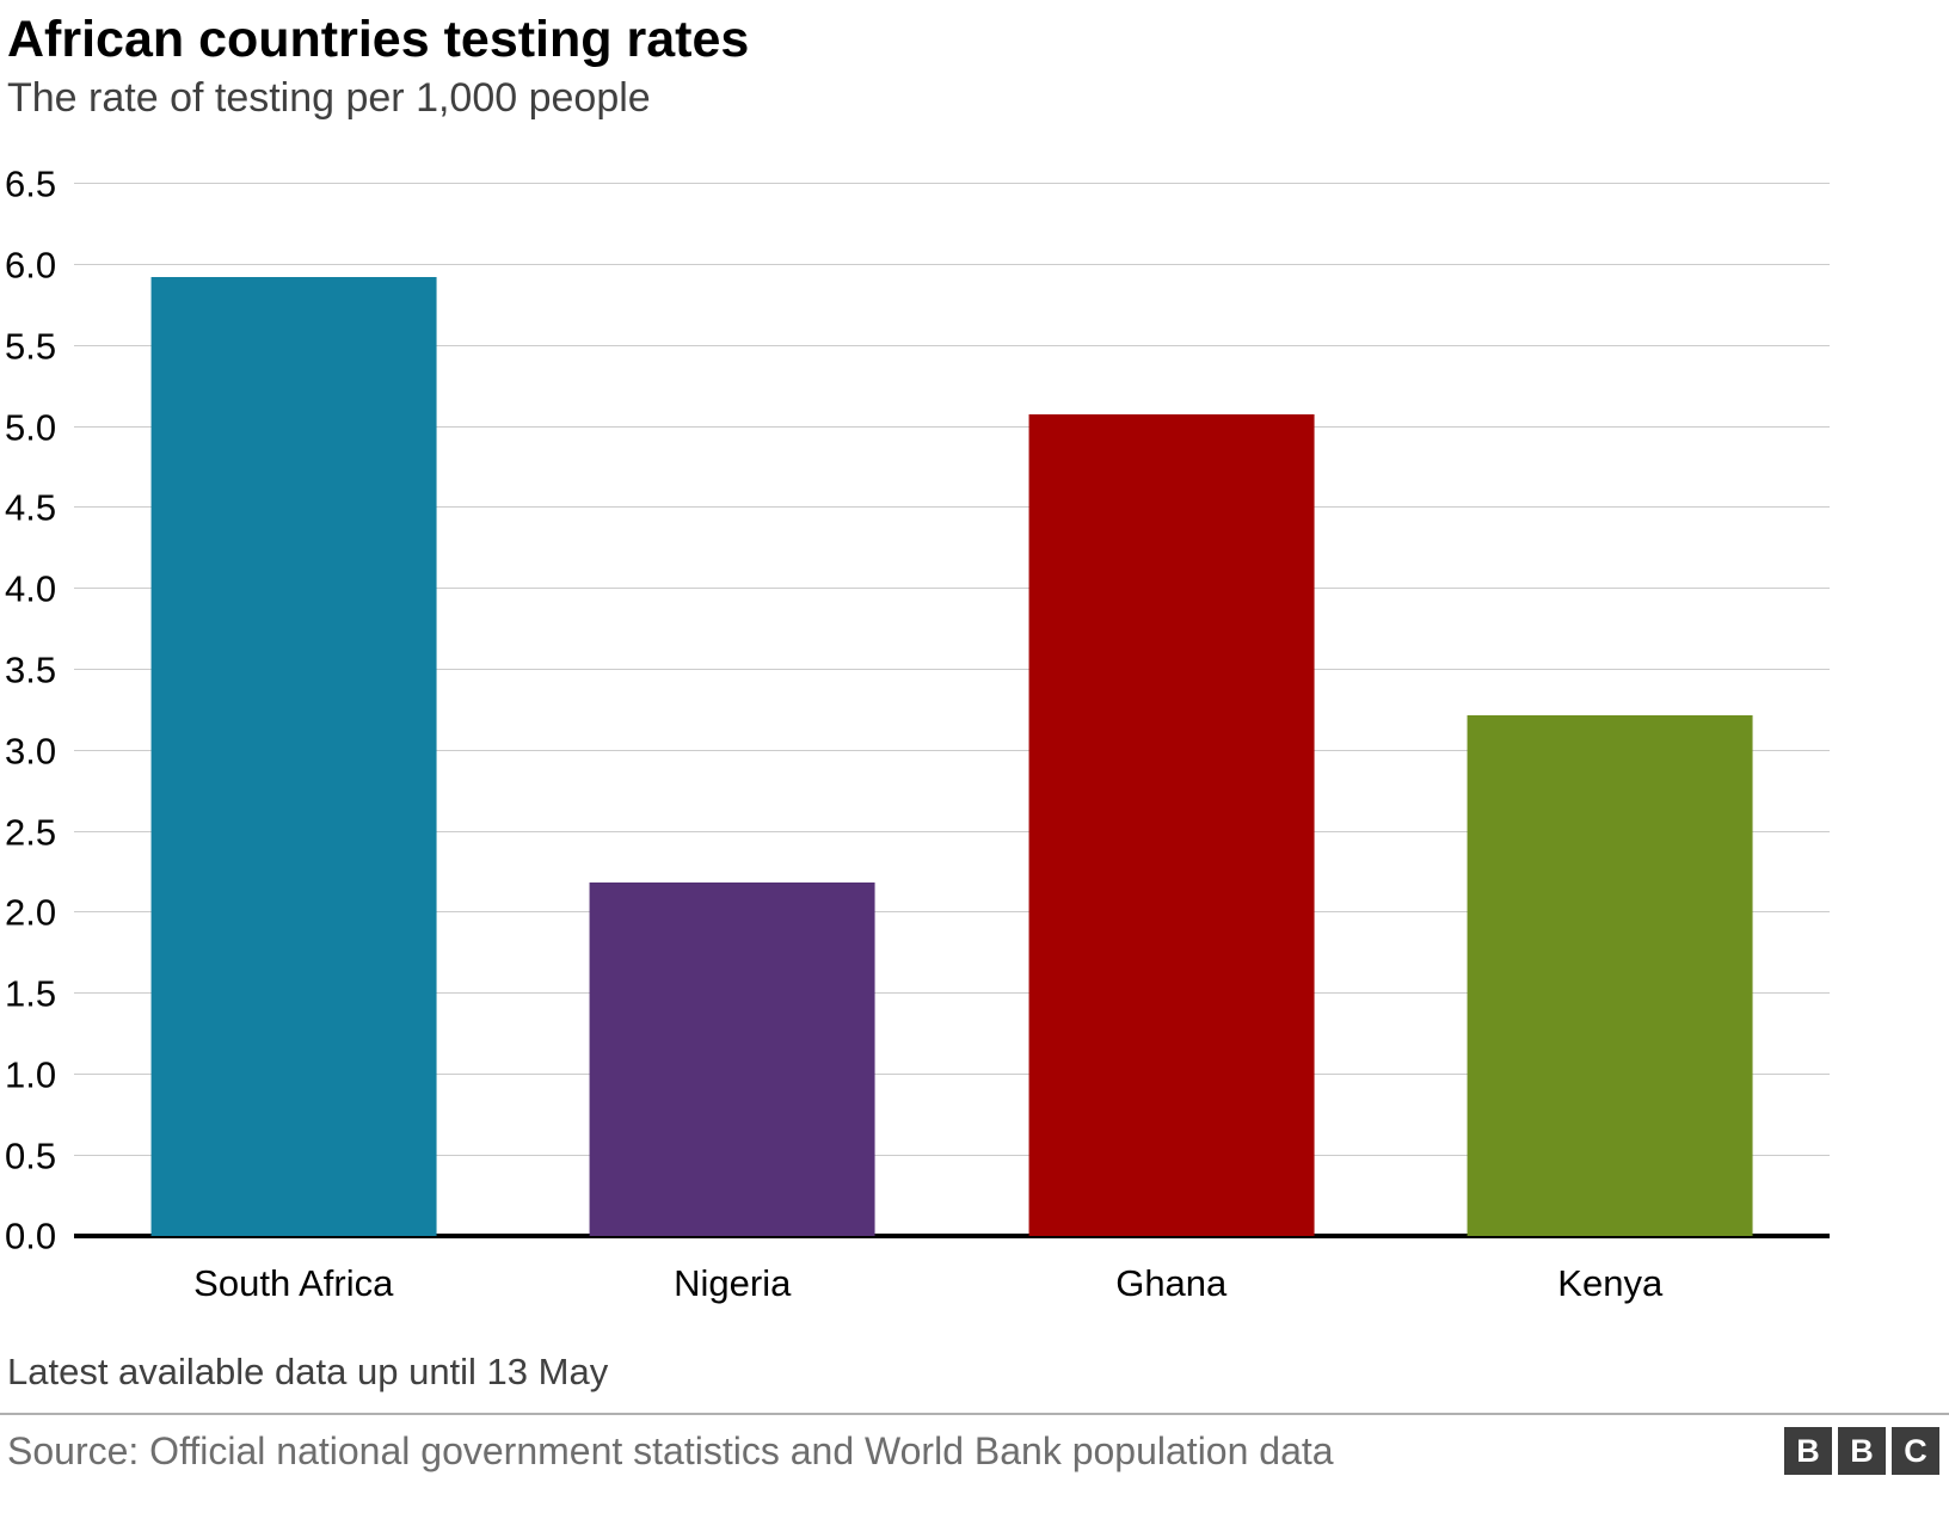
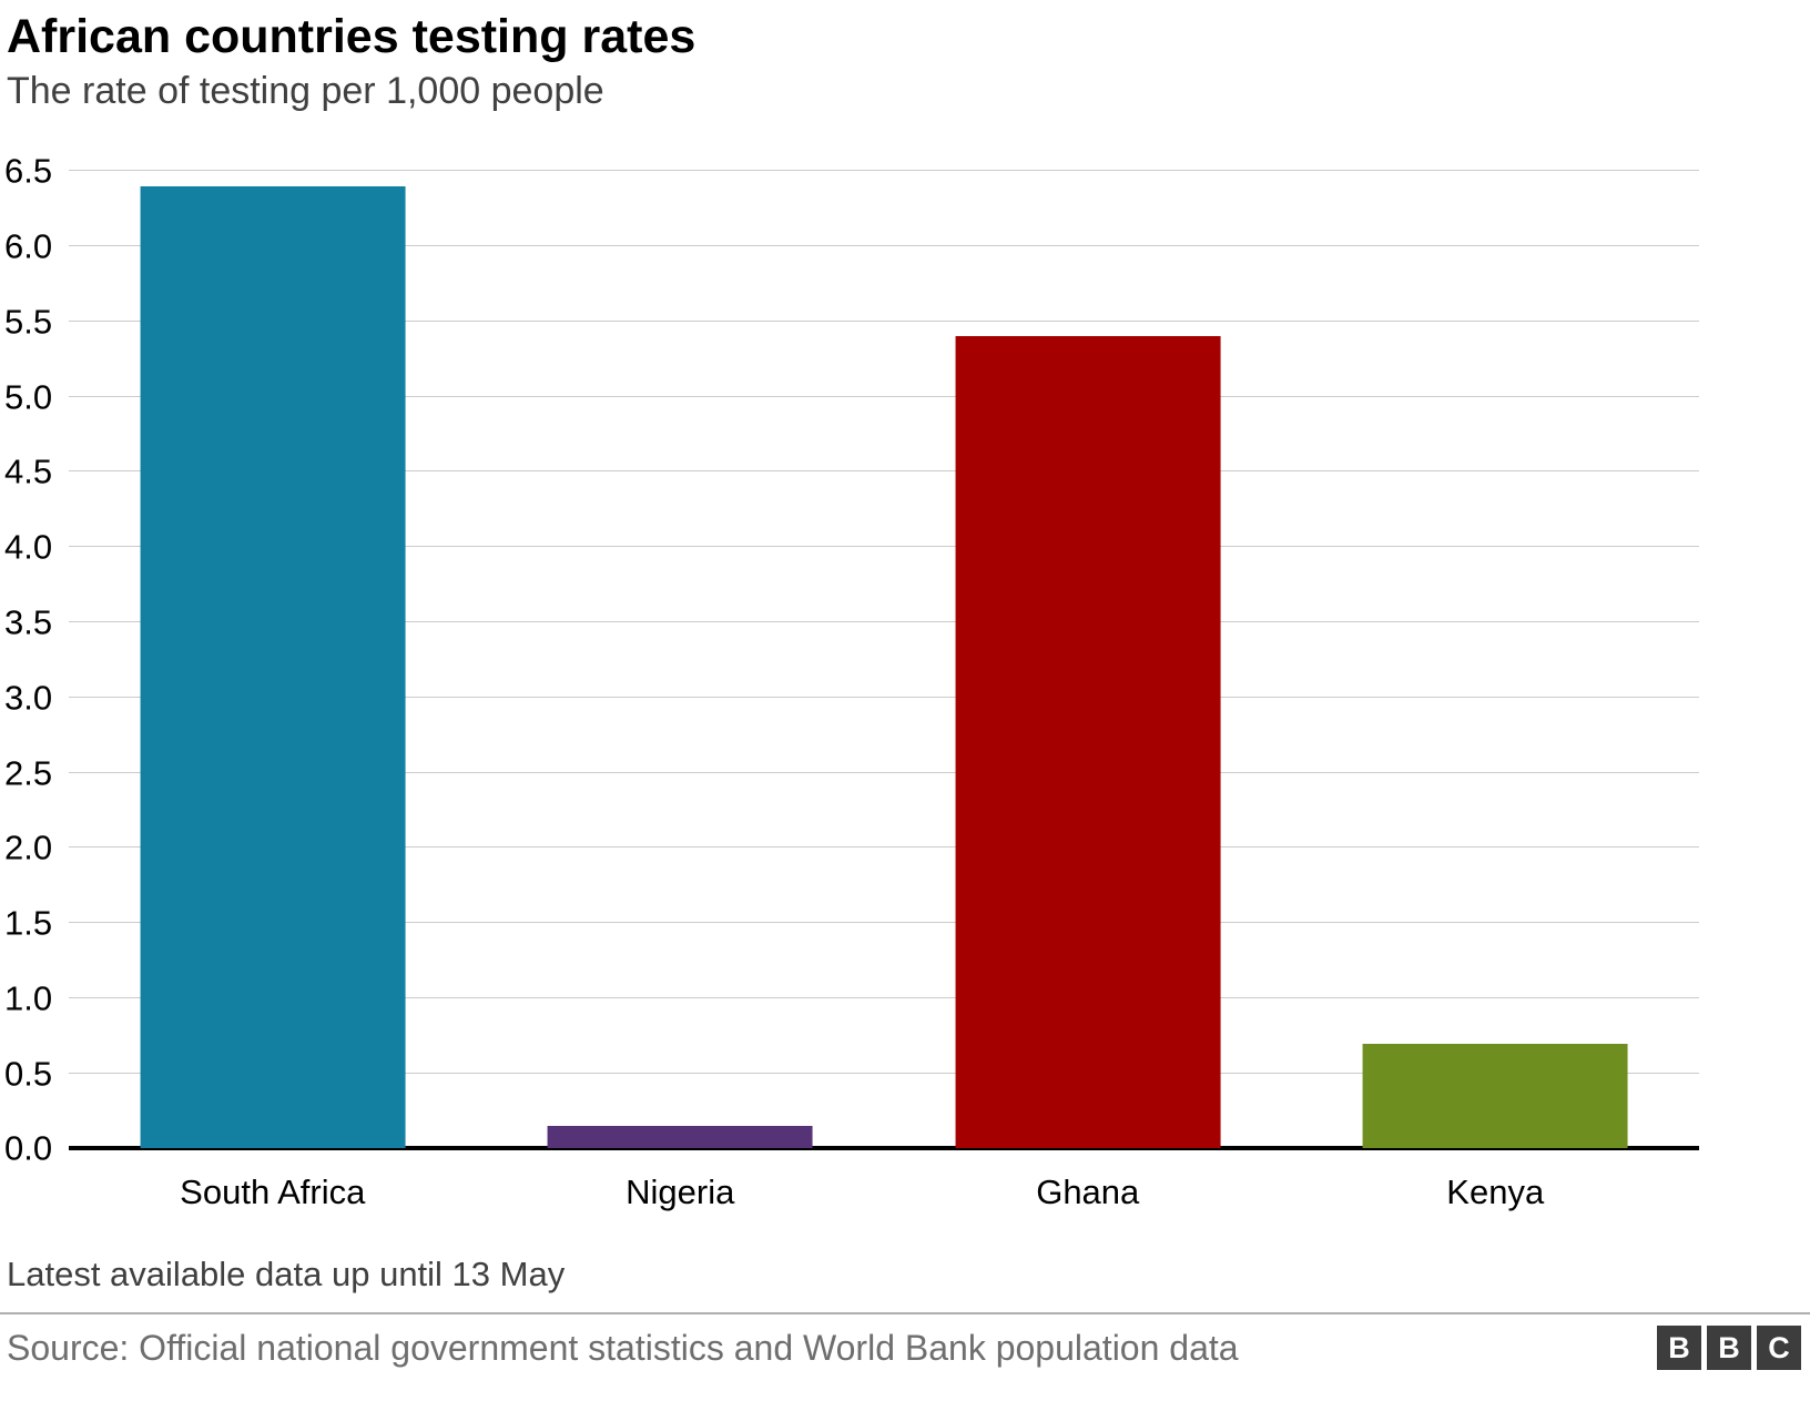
South Africa: 5.93 -> 6.40
Nigeria: 2.19 -> 0.15
Ghana: 5.08 -> 5.40
Kenya: 3.22 -> 0.70
